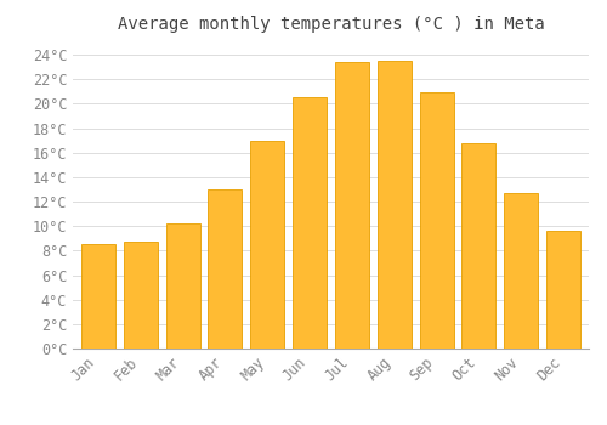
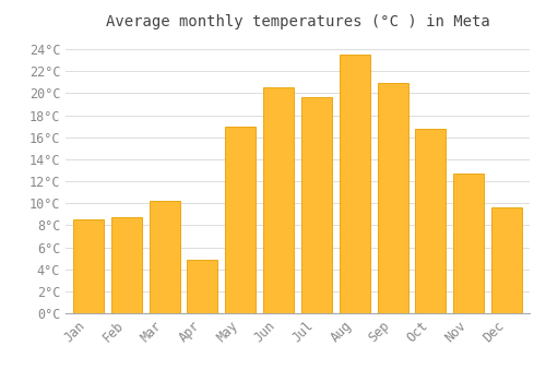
Apr: 13.0°C -> 4.9°C
Jul: 23.4°C -> 19.6°C
